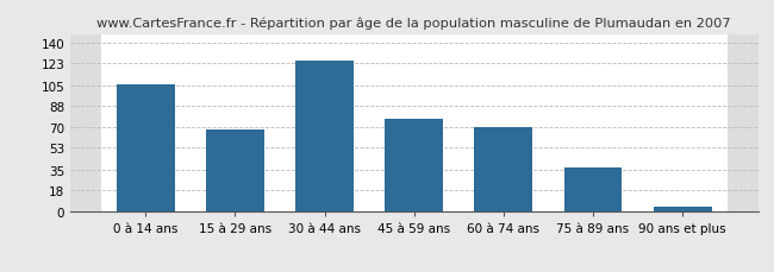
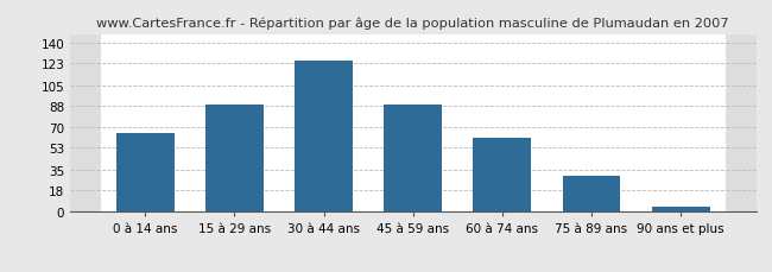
0 à 14 ans: 106 -> 65
15 à 29 ans: 68 -> 89
45 à 59 ans: 77 -> 89
60 à 74 ans: 70 -> 61
75 à 89 ans: 37 -> 30
